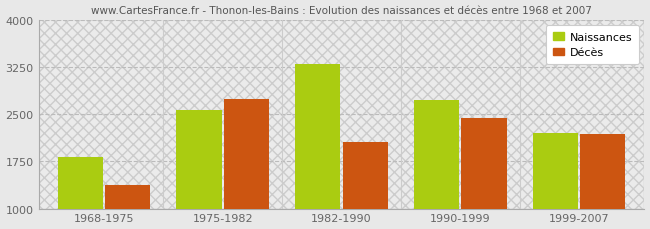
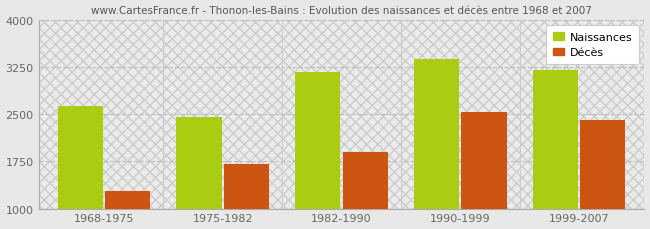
Naissances/1968-1975: 1820 -> 2620
Décès/1968-1975: 1380 -> 1280
Naissances/1975-1982: 2560 -> 2460
Décès/1975-1982: 2740 -> 1700
Naissances/1982-1990: 3300 -> 3170
Décès/1982-1990: 2060 -> 1900
Naissances/1990-1999: 2720 -> 3380
Décès/1990-1999: 2440 -> 2530
Naissances/1999-2007: 2200 -> 3200
Décès/1999-2007: 2180 -> 2410
